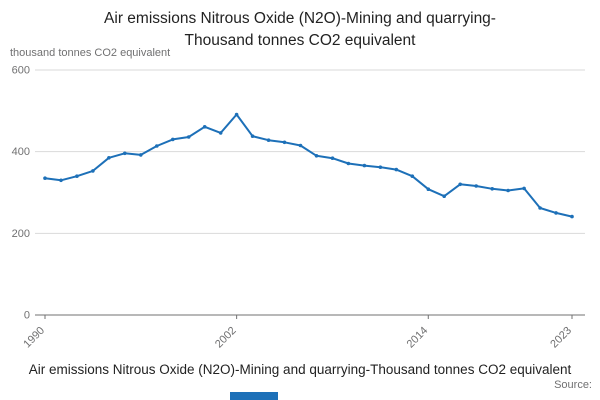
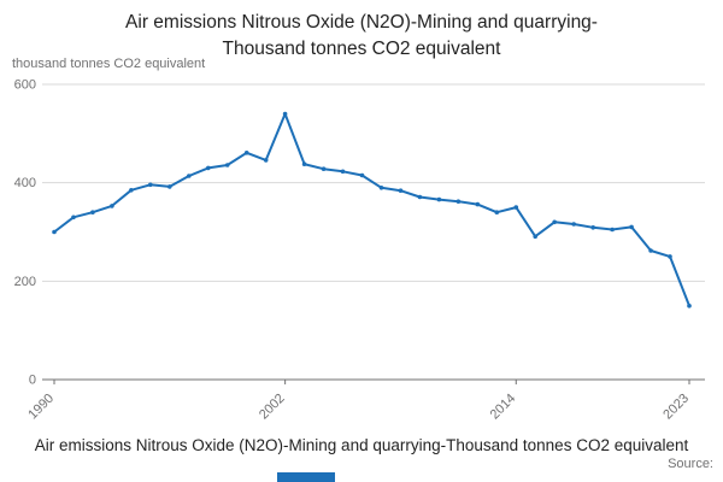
1990: 340 -> 300
2002: 490 -> 540
2014: 310 -> 350
2023: 240 -> 150
